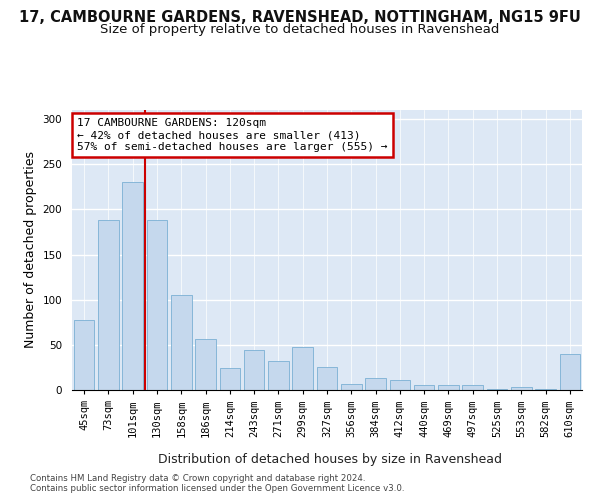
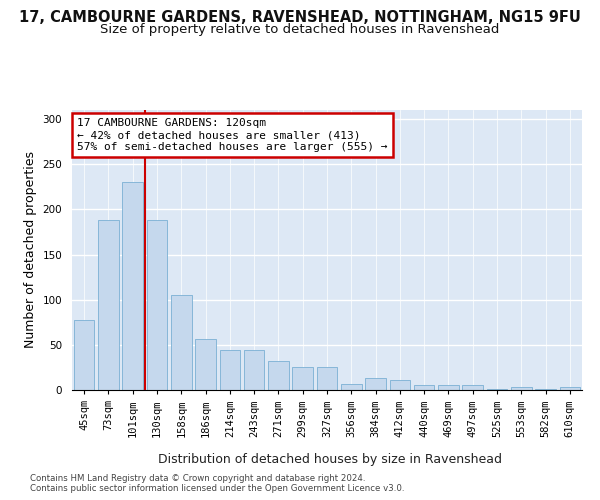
214sqm: 24 -> 44
299sqm: 48 -> 25
610sqm: 40 -> 3
